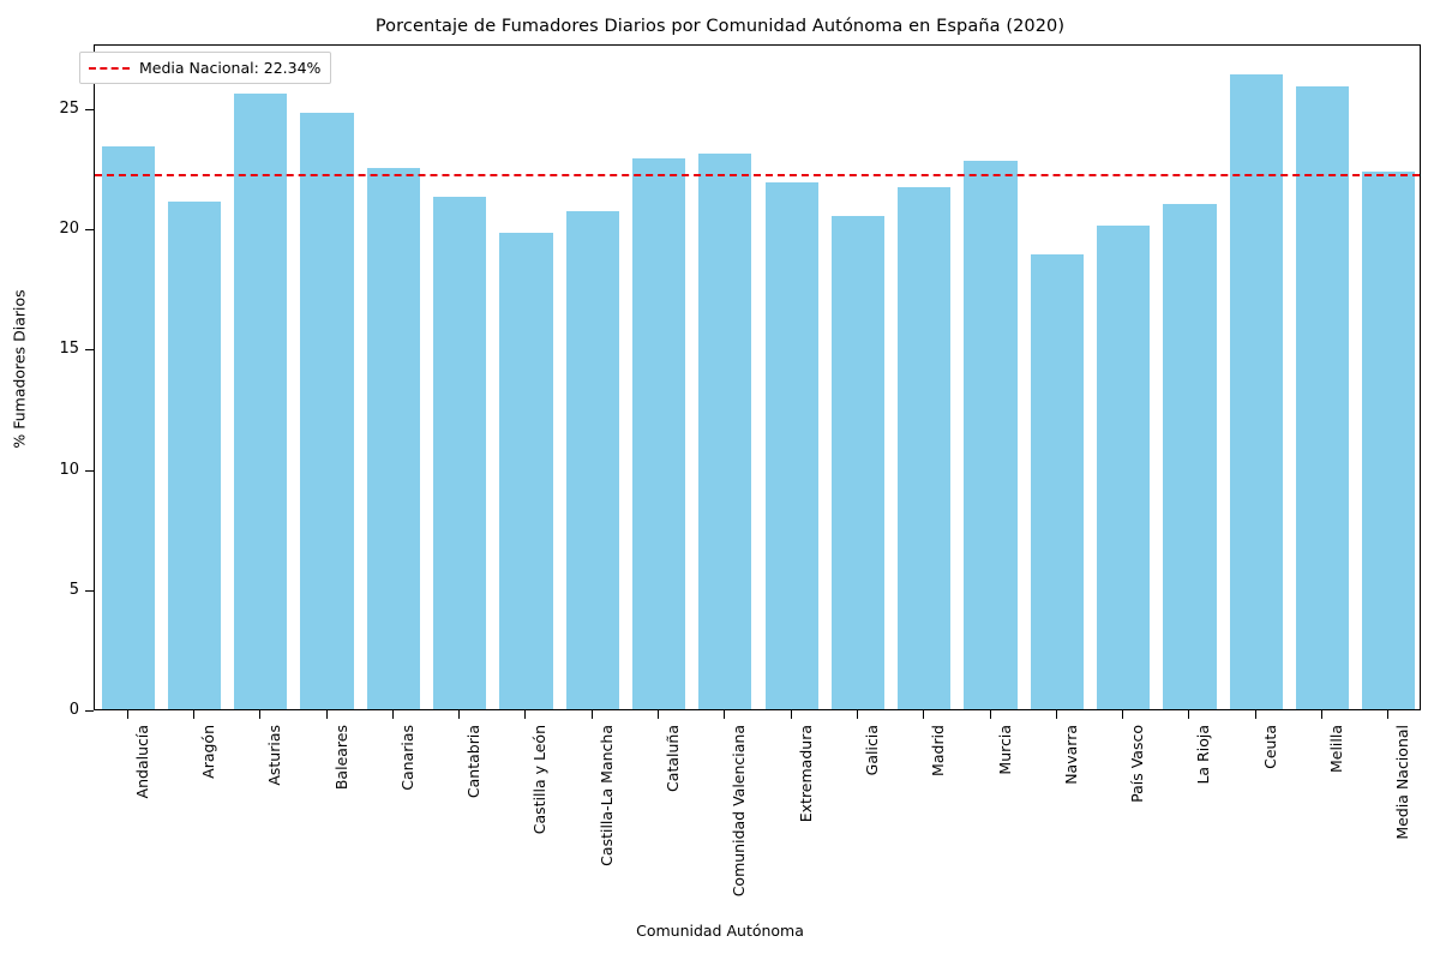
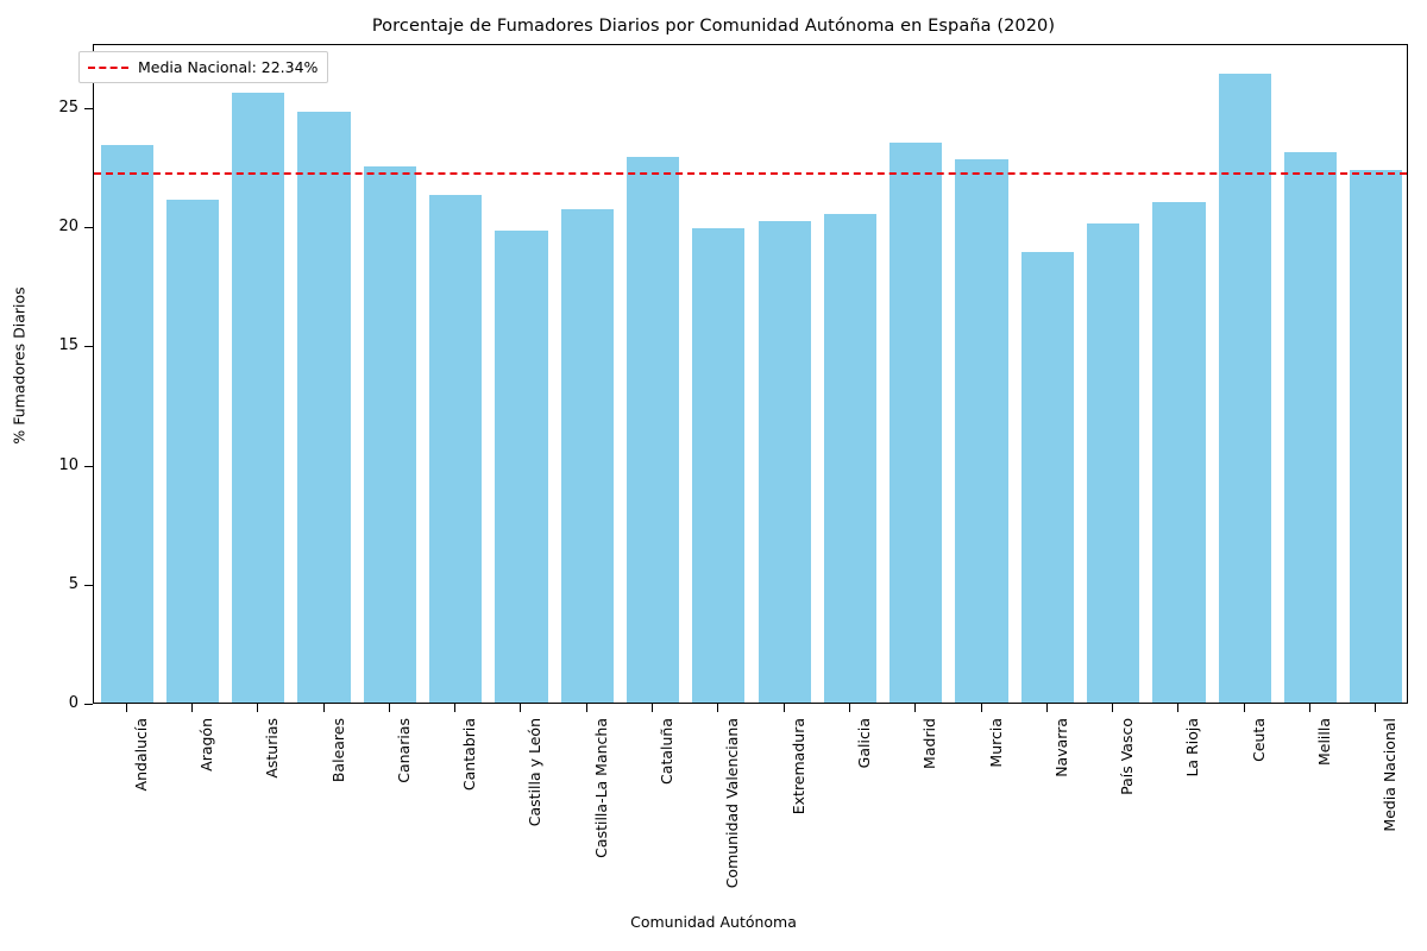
Comunidad Valenciana: 23.1 -> 19.9
Extremadura: 21.9 -> 20.2
Madrid: 21.7 -> 23.5
Melilla: 25.9 -> 23.1
